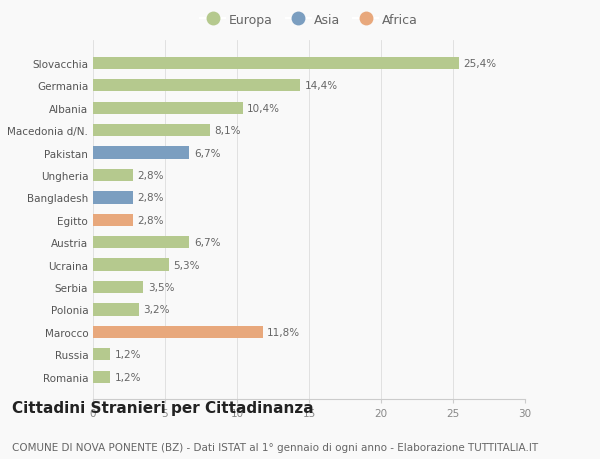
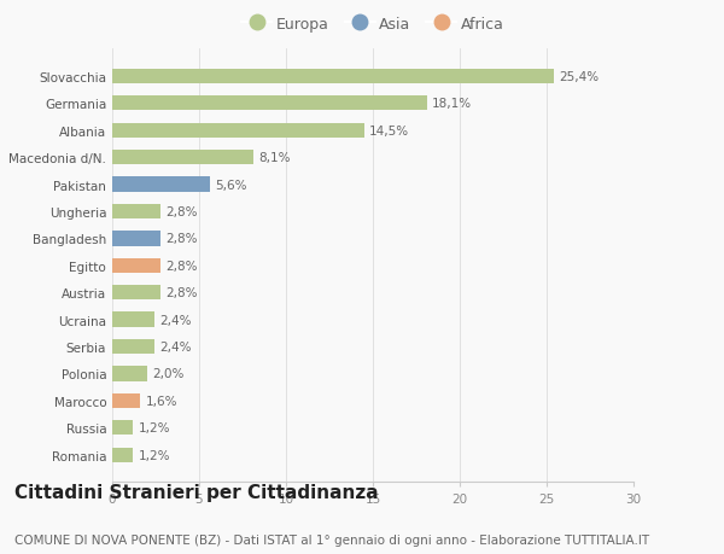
Germania: 14,4% -> 18,1%
Albania: 10,4% -> 14,5%
Pakistan: 6,7% -> 5,6%
Austria: 6,7% -> 2,8%
Ucraina: 5,3% -> 2,4%
Serbia: 3,5% -> 2,4%
Polonia: 3,2% -> 2,0%
Marocco: 11,8% -> 1,6%
